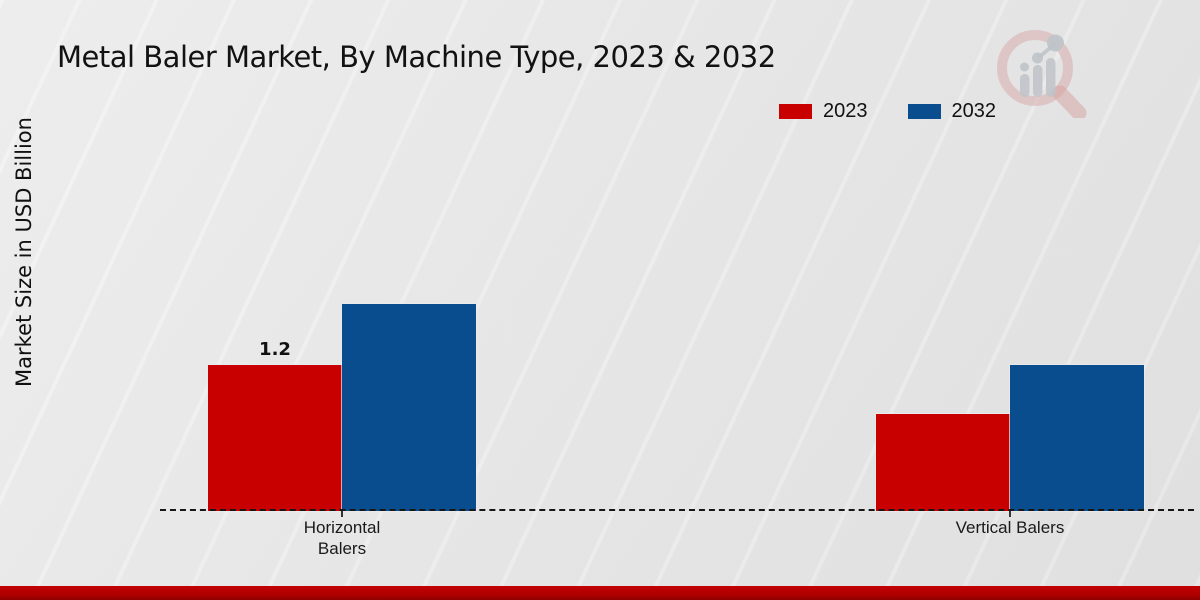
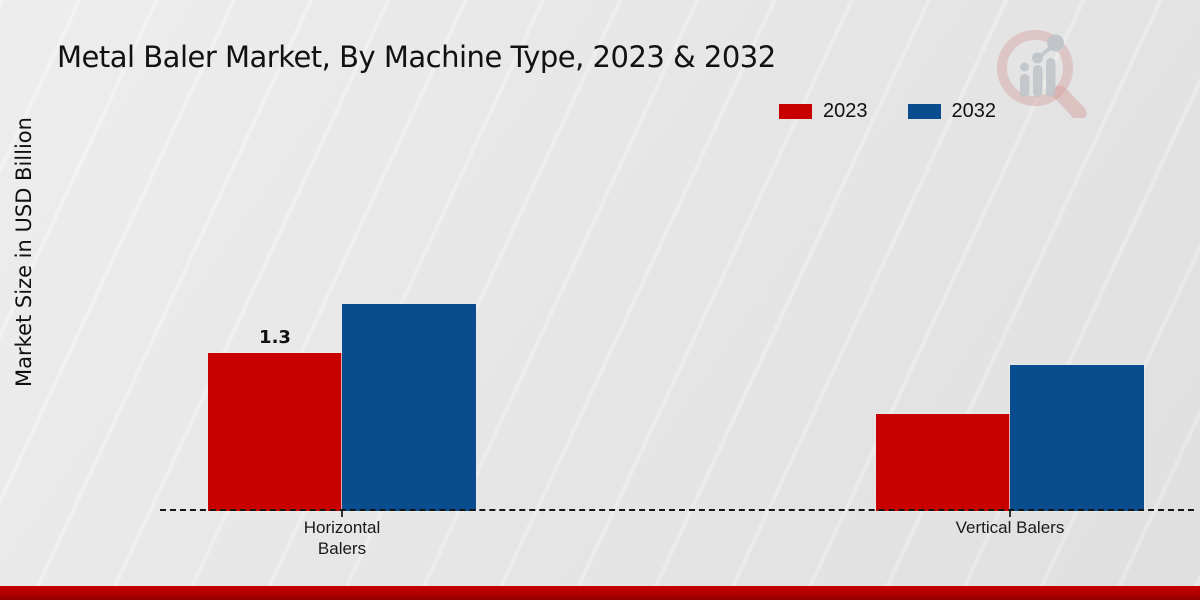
2023/Horizontal Balers: 1.2 -> 1.3
